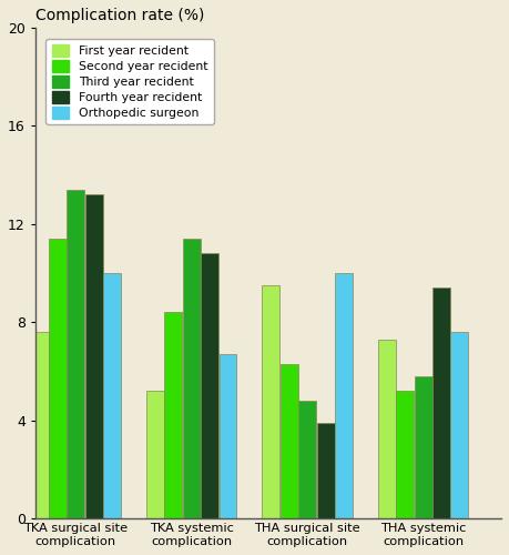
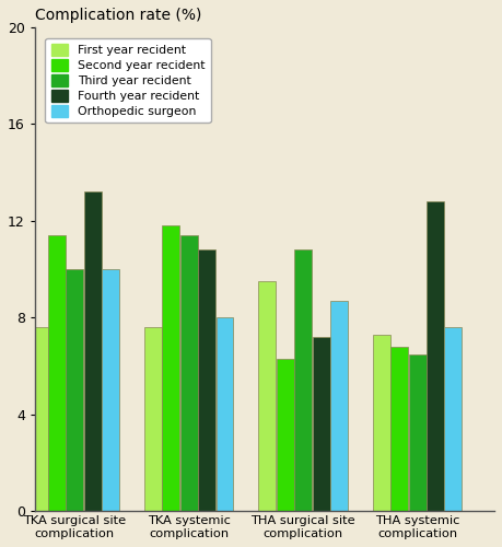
Third year recident/TKA surgical site complication: 13.4 -> 10.0
First year recident/TKA systemic complication: 5.2 -> 7.6
Second year recident/TKA systemic complication: 8.4 -> 11.8
Orthopedic surgeon/TKA systemic complication: 6.7 -> 8.0
Third year recident/THA surgical site complication: 4.8 -> 10.8
Fourth year recident/THA surgical site complication: 3.9 -> 7.2
Orthopedic surgeon/THA surgical site complication: 10.0 -> 8.7
Second year recident/THA systemic complication: 5.2 -> 6.8
Third year recident/THA systemic complication: 5.8 -> 6.5
Fourth year recident/THA systemic complication: 9.4 -> 12.8
